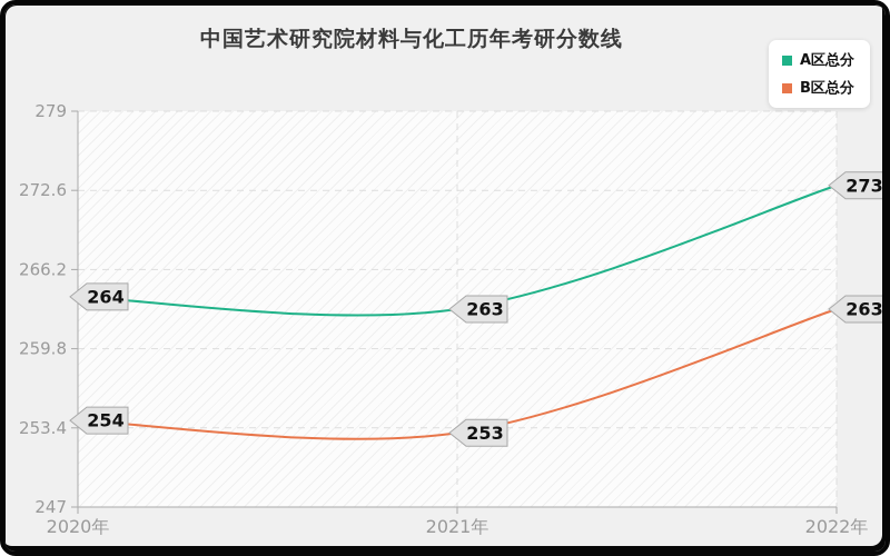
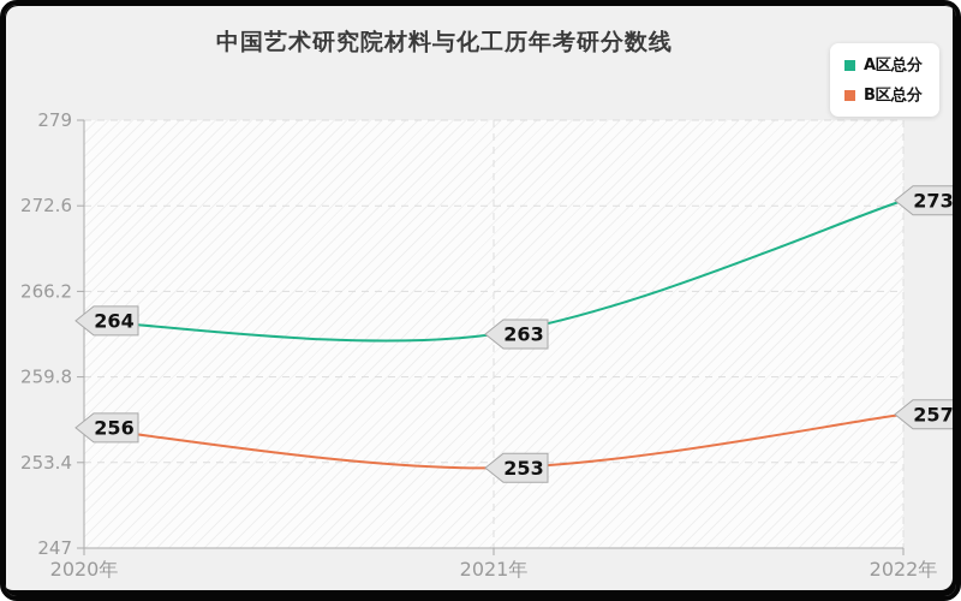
B区总分/2020年: 254 -> 256
B区总分/2022年: 263 -> 257
